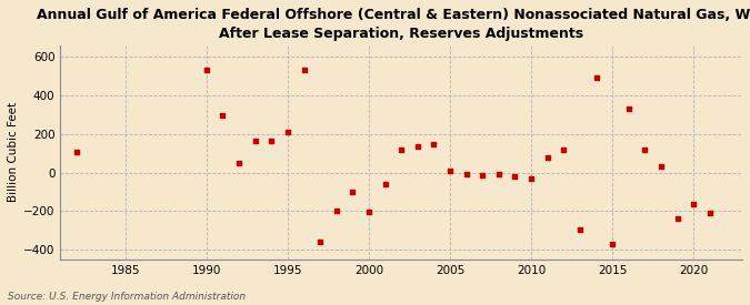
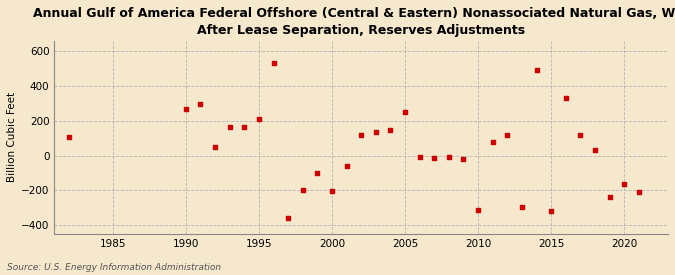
1990: 540 -> 270
2005: 10 -> 250
2010: -30 -> -310
2015: -370 -> -320
